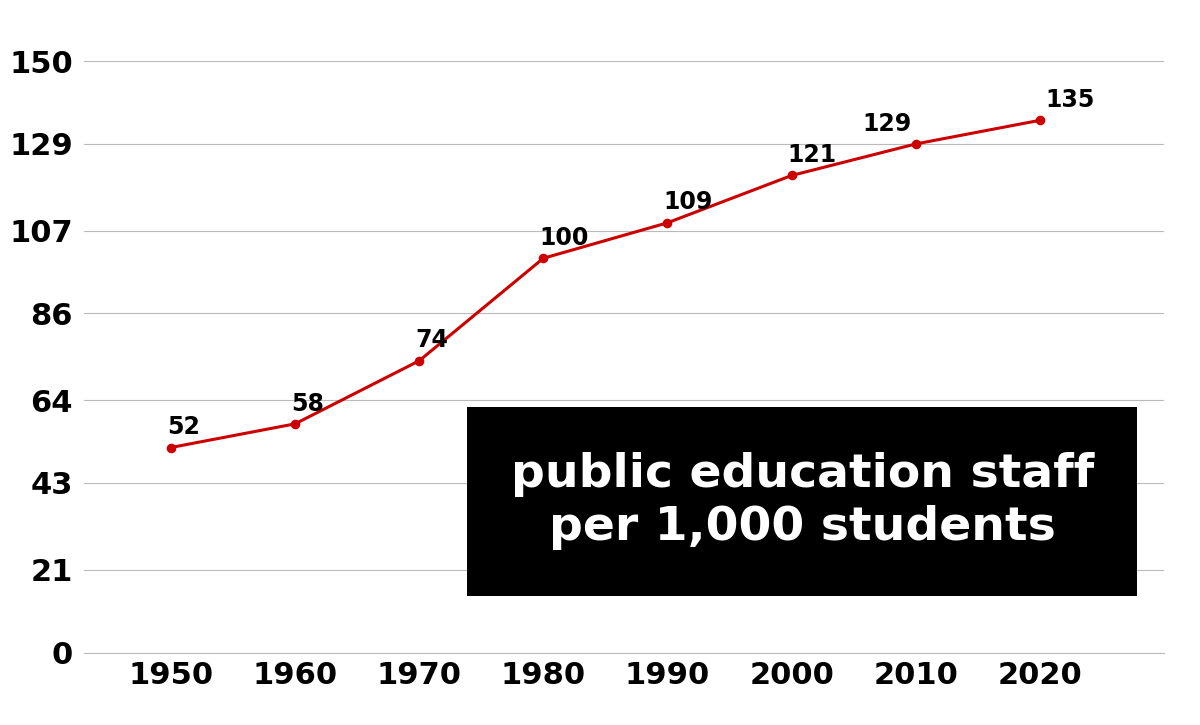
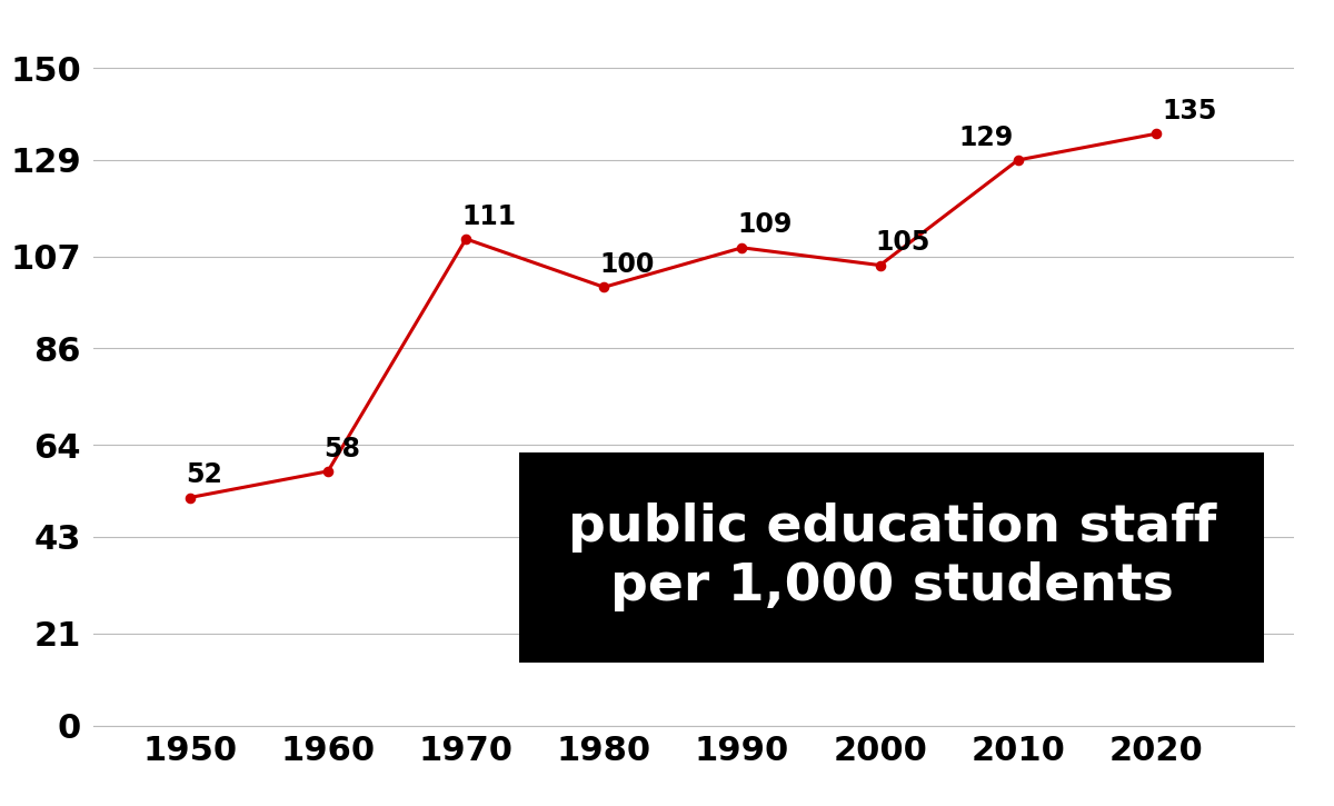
1970: 74 -> 111
2000: 121 -> 105
